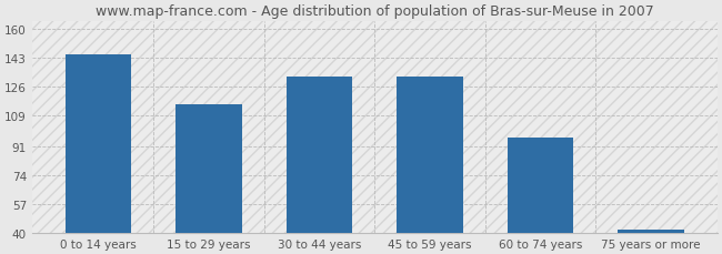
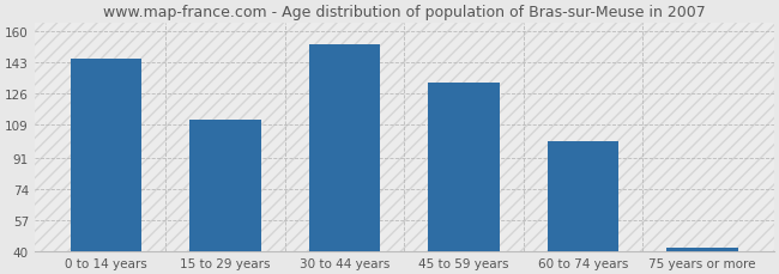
15 to 29 years: 116 -> 112
30 to 44 years: 132 -> 153
60 to 74 years: 96 -> 100
